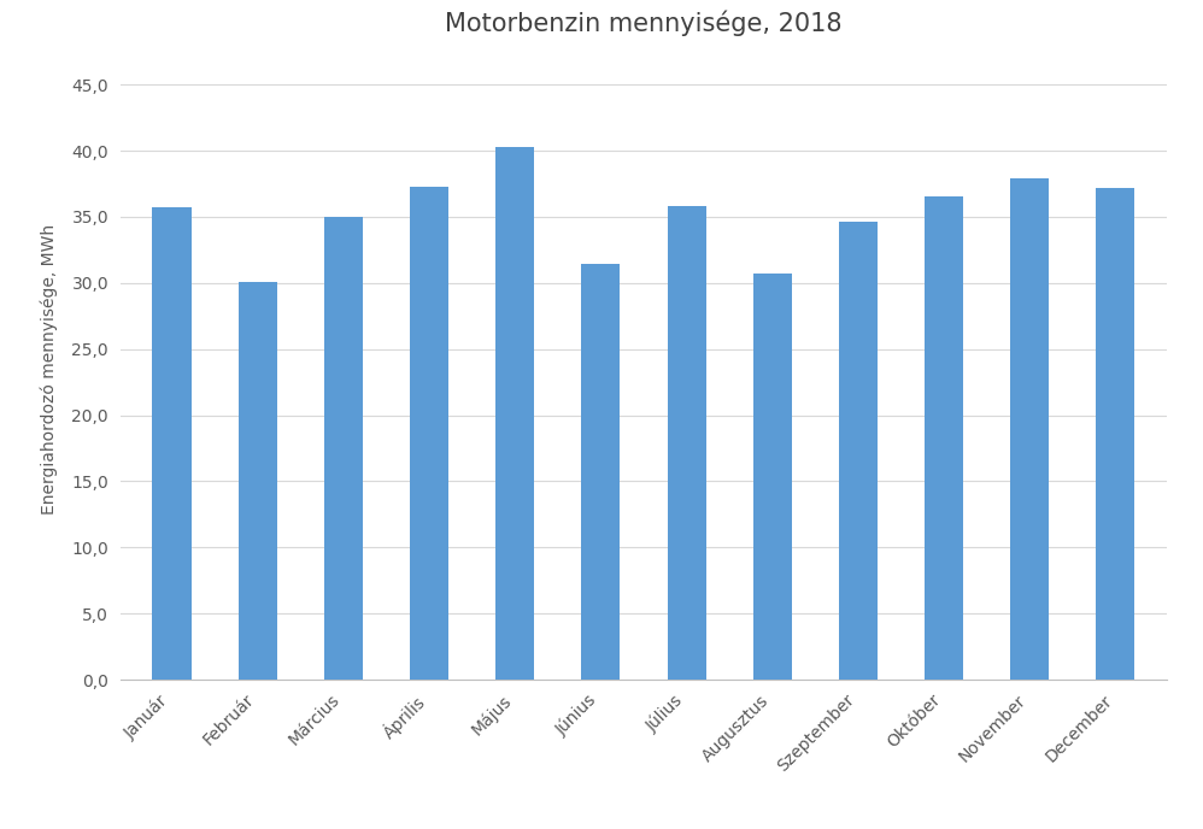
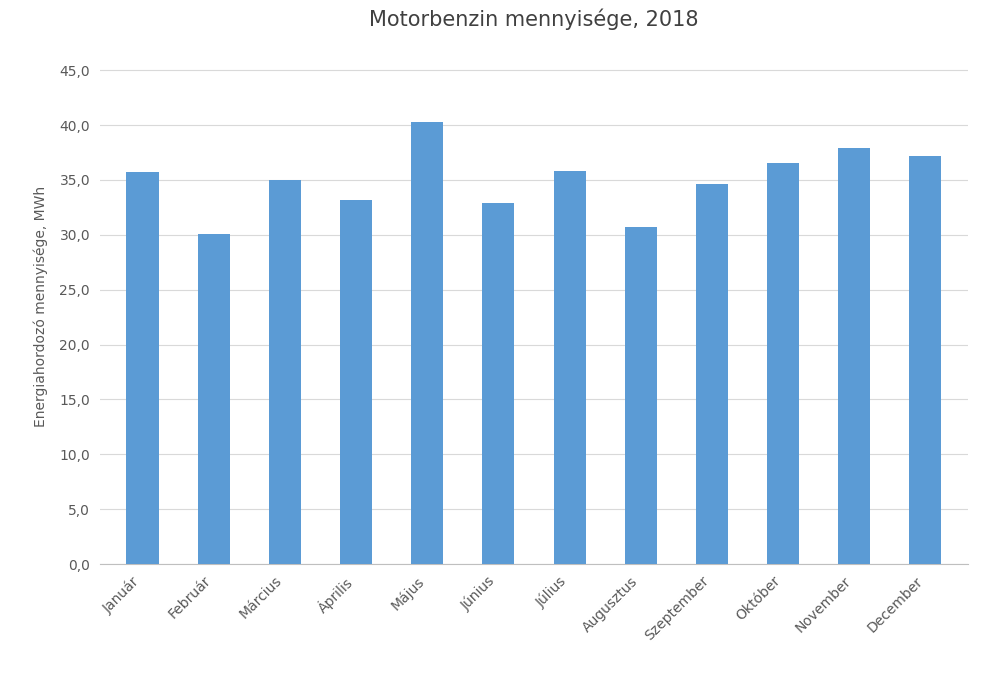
Április: 37,3 -> 33,2
Június: 31,4 -> 32,9
